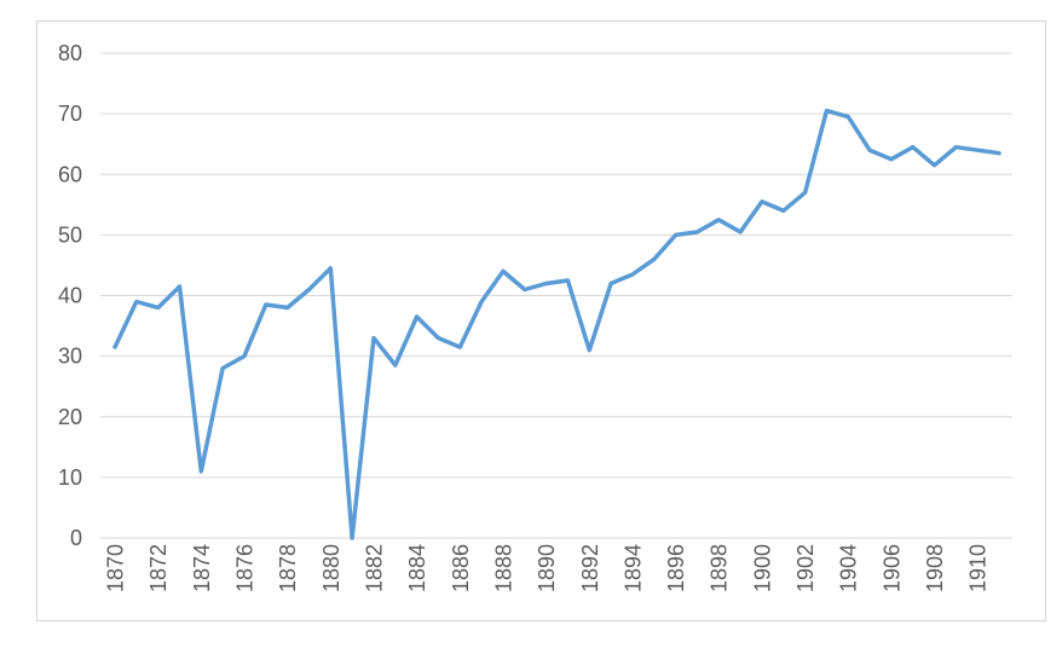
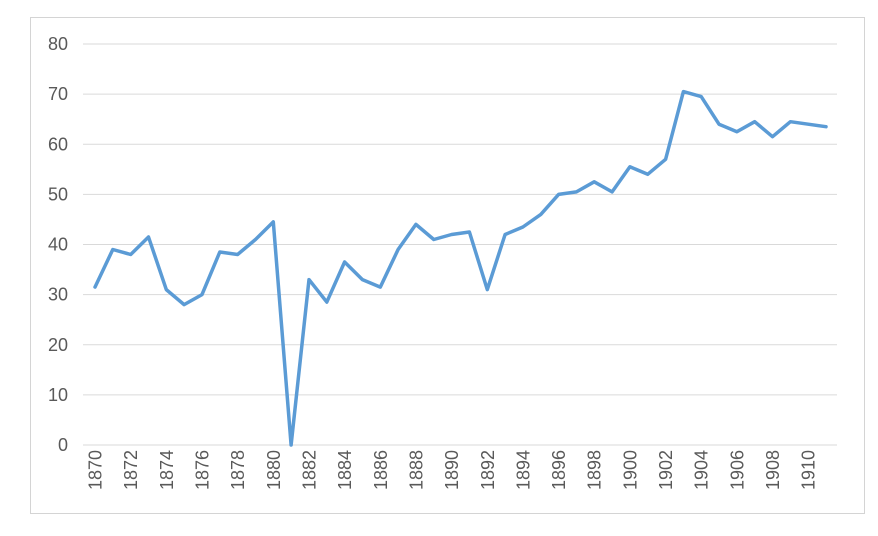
1874: 11 -> 31
